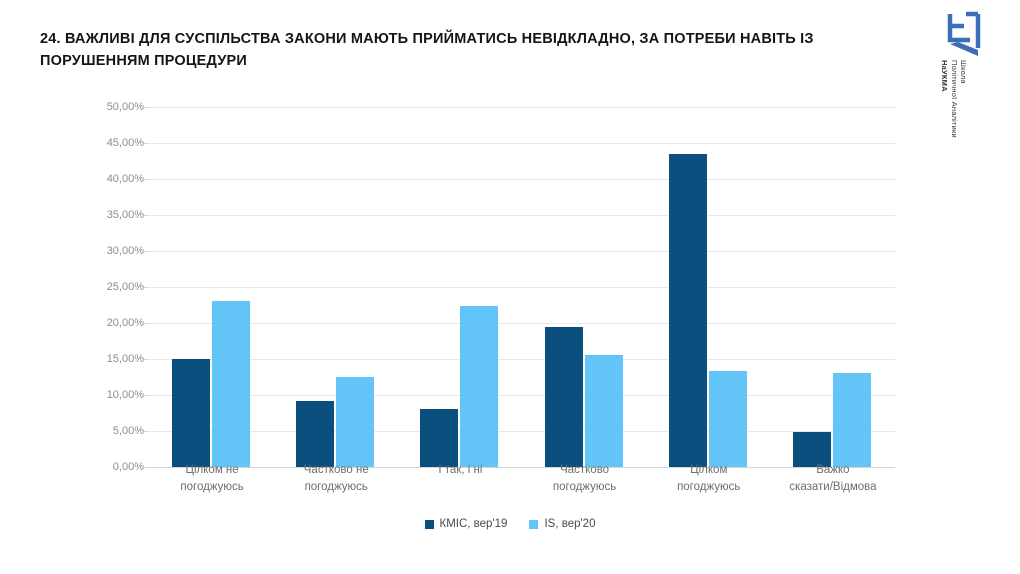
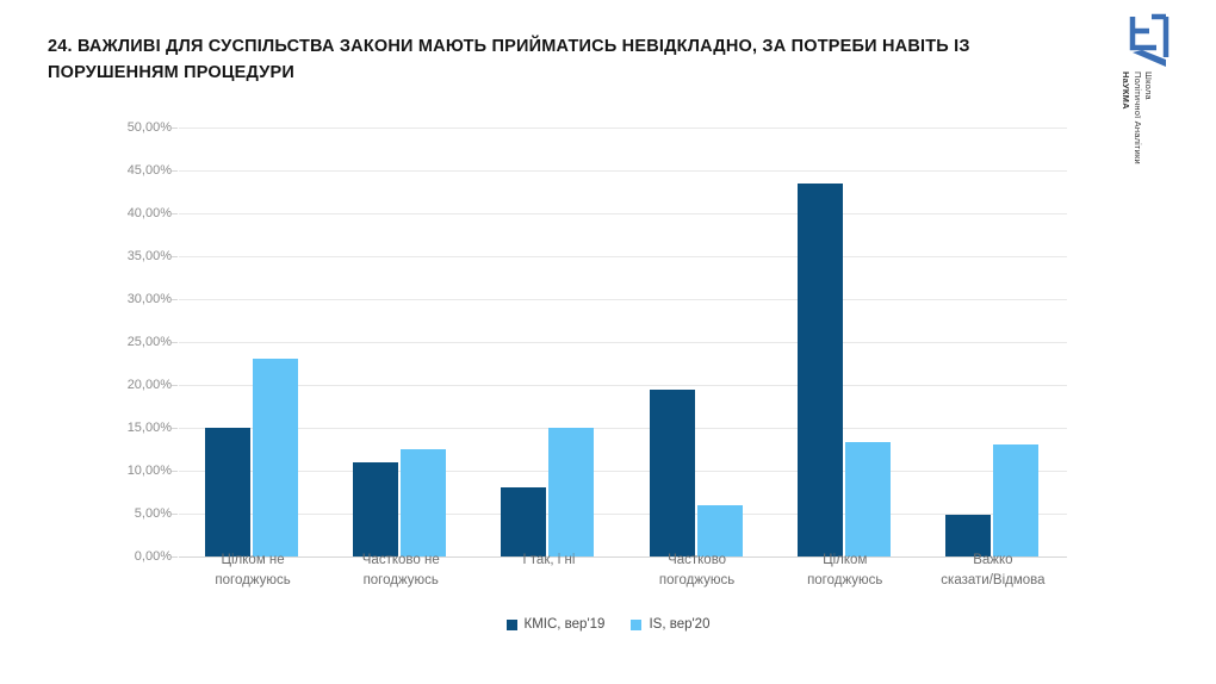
КМІС, вер'19/Частково не погоджуюсь: 9% -> 11%
IS, вер'20/І так, і ні: 22% -> 15%
IS, вер'20/Частково погоджуюсь: 16% -> 6%
